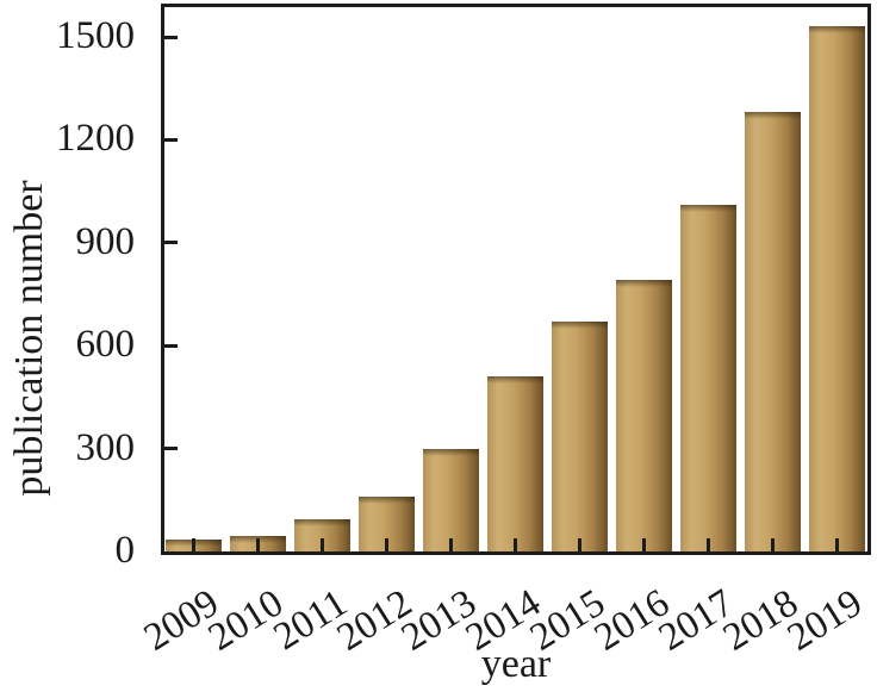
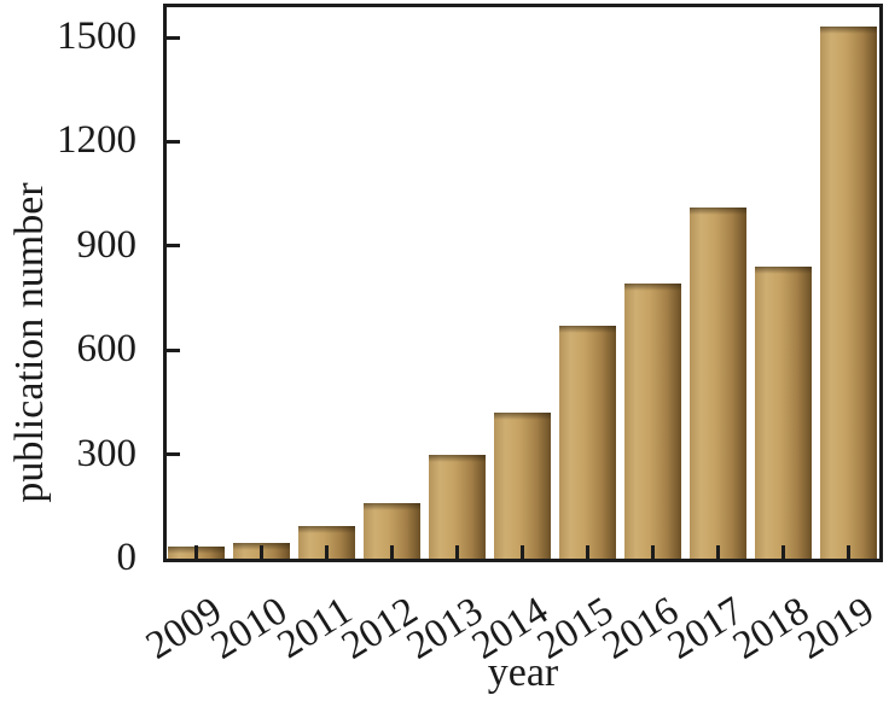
2014: 510 -> 420
2018: 1280 -> 840
